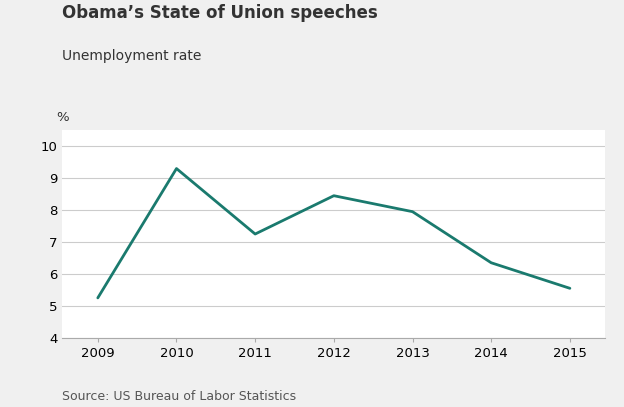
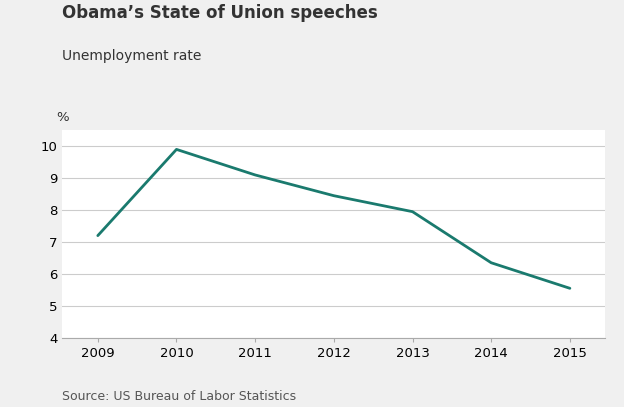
2009: 5.25 -> 7.20
2010: 9.30 -> 9.90
2011: 7.25 -> 9.10
